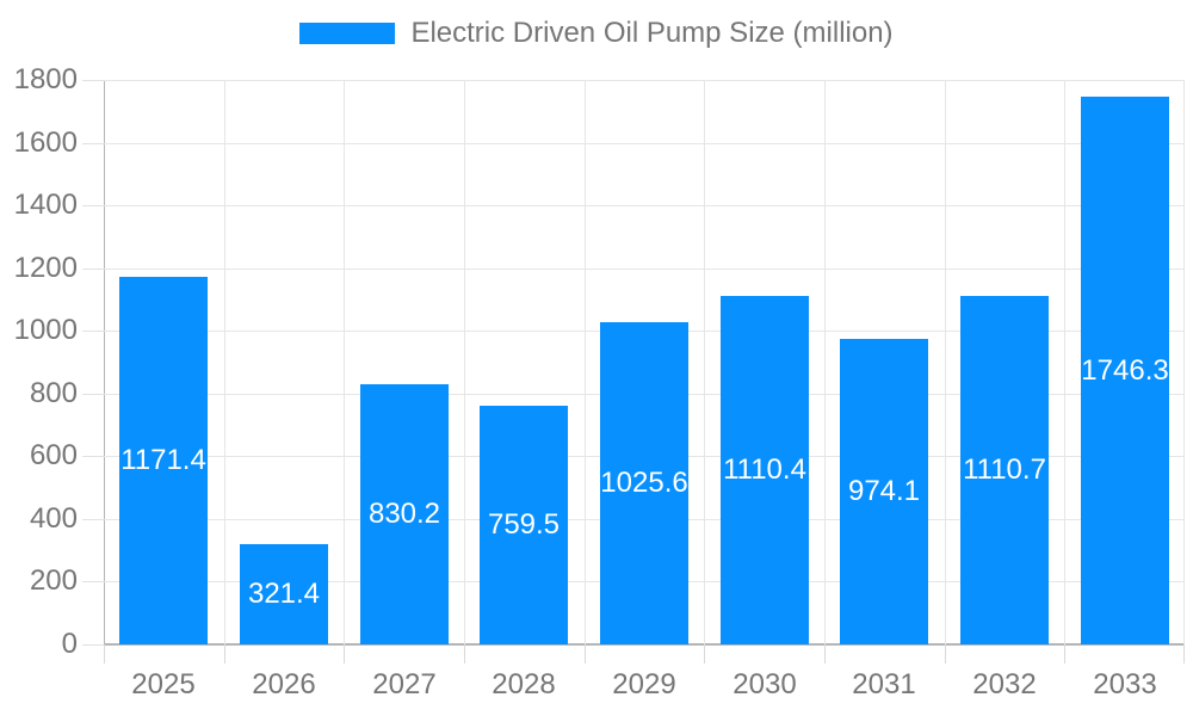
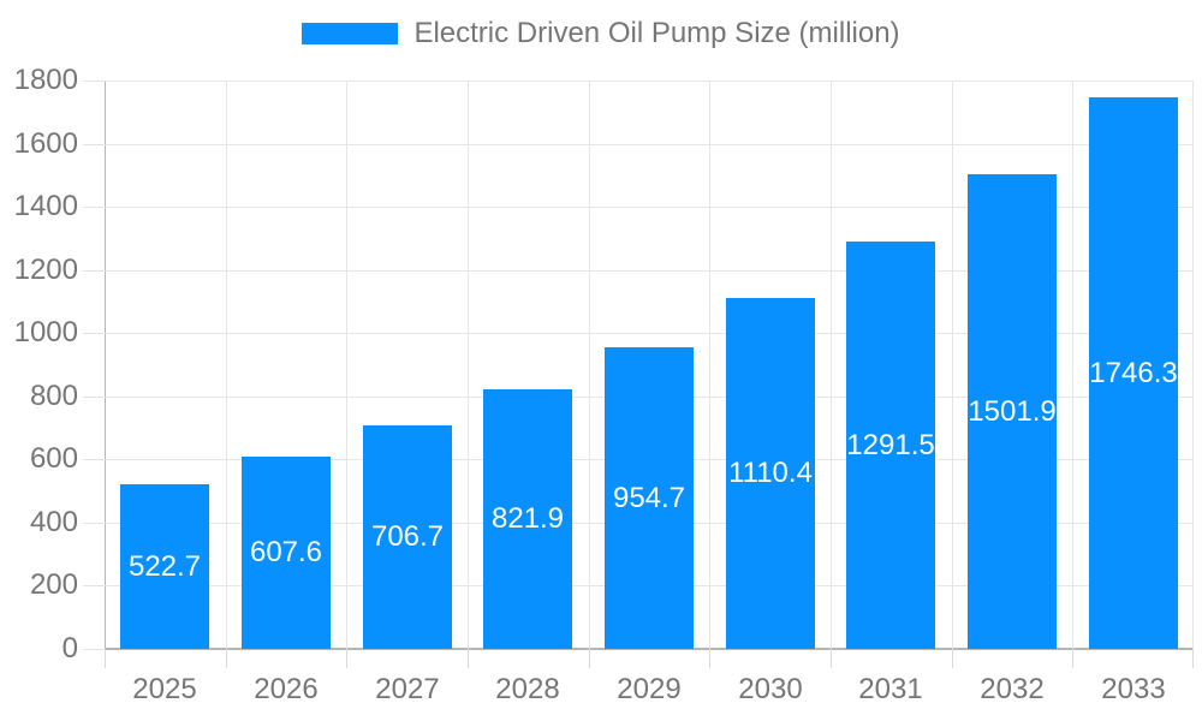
2025: 1171.4 -> 522.7
2026: 321.4 -> 607.6
2027: 830.2 -> 706.7
2028: 759.5 -> 821.9
2029: 1025.6 -> 954.7
2031: 974.1 -> 1291.5
2032: 1110.7 -> 1501.9
